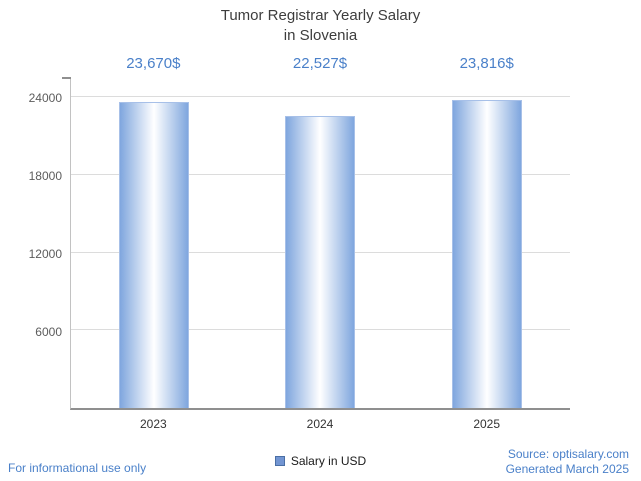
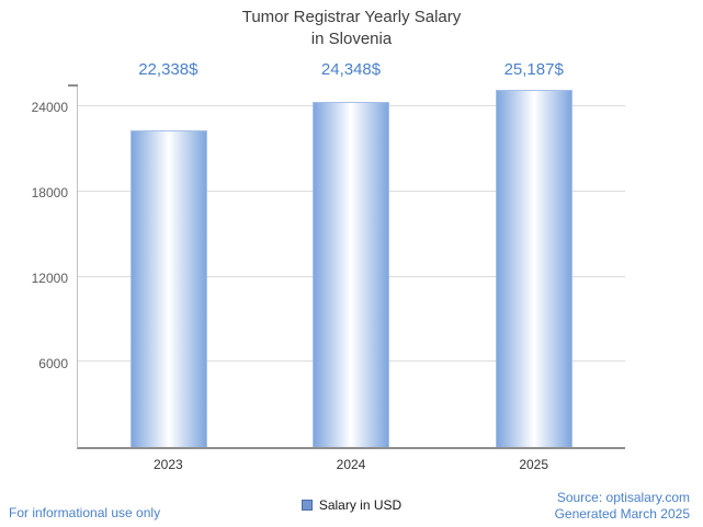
2023: 23,670 -> 22,338
2024: 22,527 -> 24,348
2025: 23,816 -> 25,187
